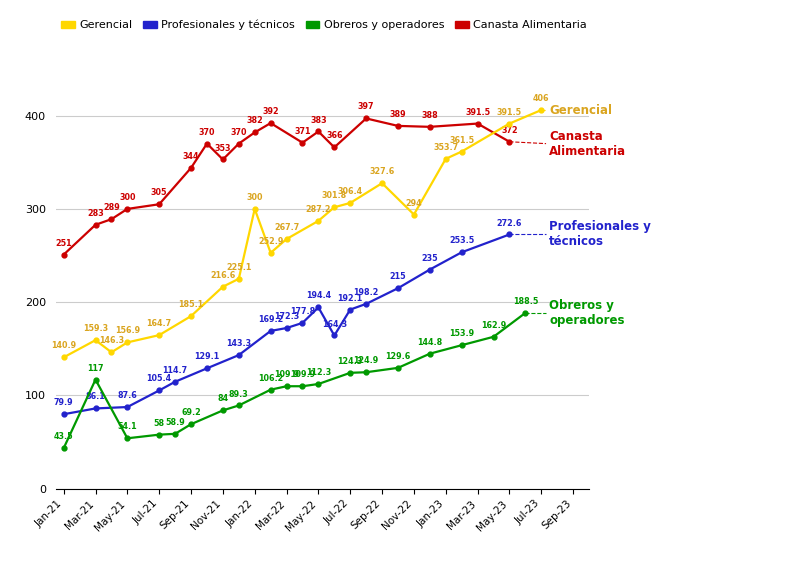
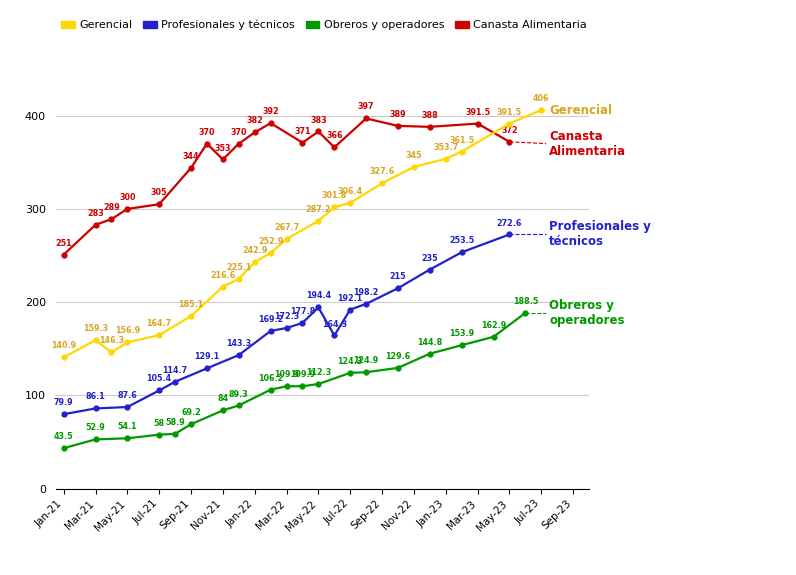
Obreros y operadores/Mar-21: 117 -> 52.9
Gerencial/Jan-22: 300 -> 242.9
Gerencial/Nov-22: 294 -> 345
